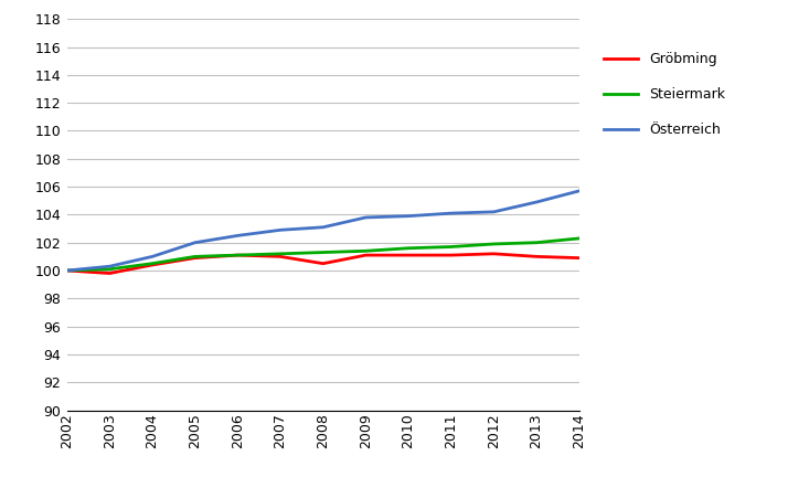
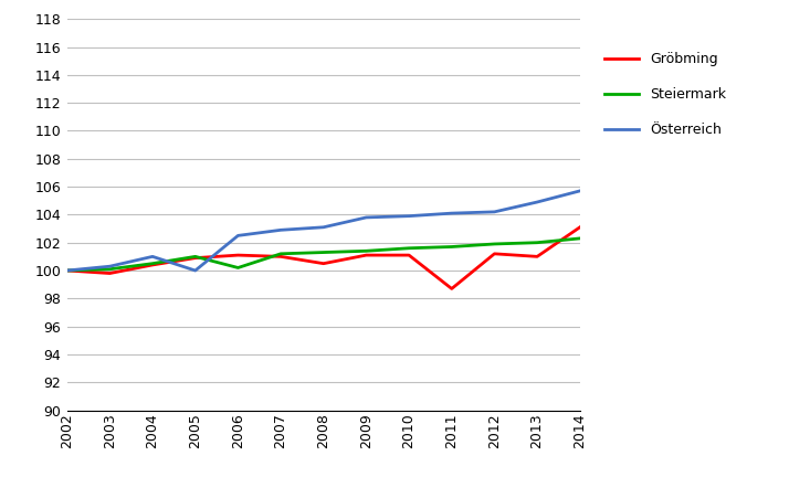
Österreich/2005: 102.0 -> 100.0
Steiermark/2006: 101.1 -> 100.2
Gröbming/2011: 101.1 -> 98.7
Gröbming/2014: 100.9 -> 103.1
